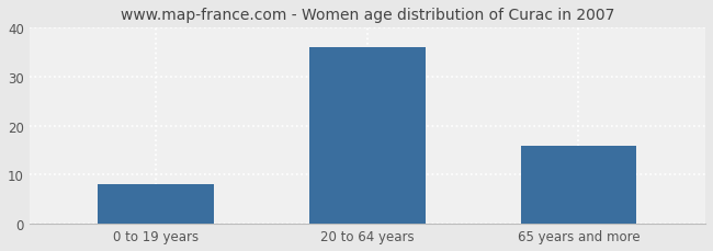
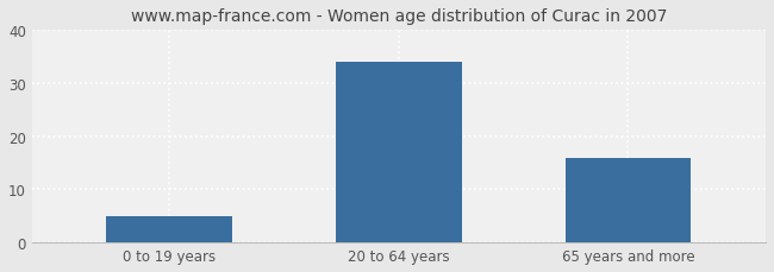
0 to 19 years: 8 -> 5
20 to 64 years: 36 -> 34
